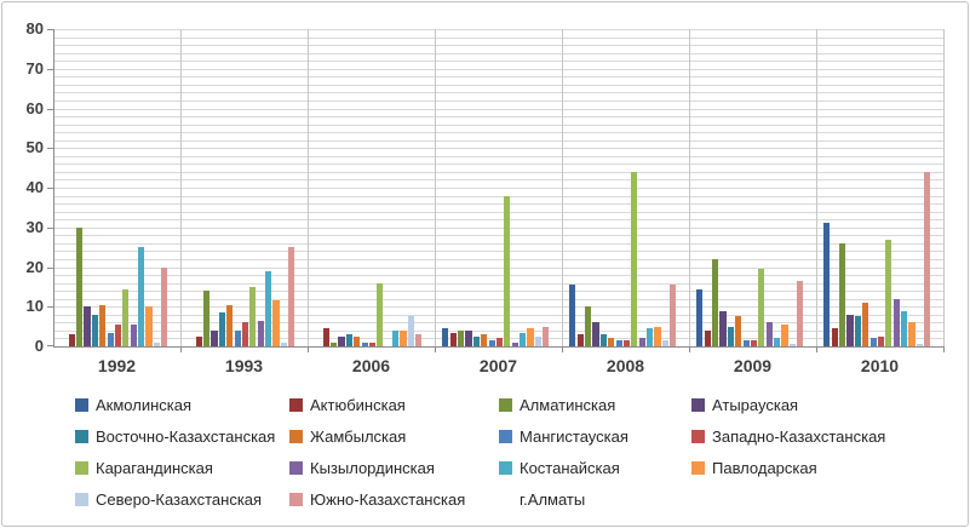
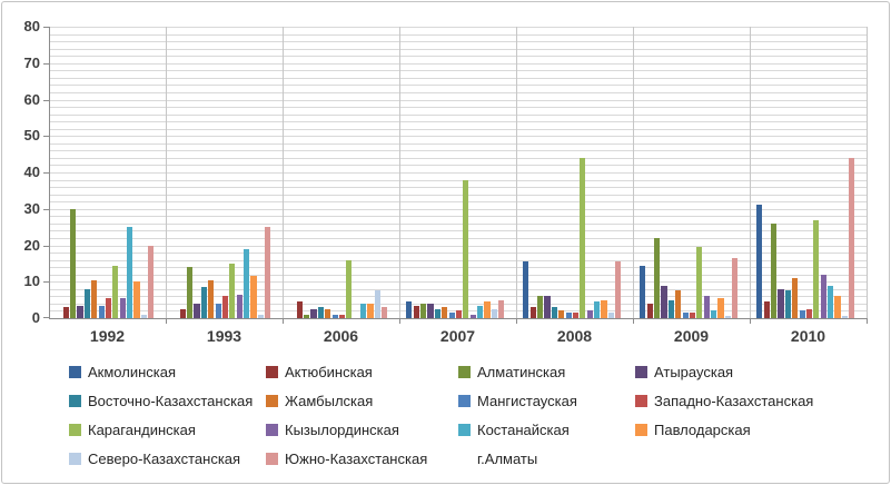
Атырауская/1992: 10 -> 4
Алматинская/2008: 10 -> 6
